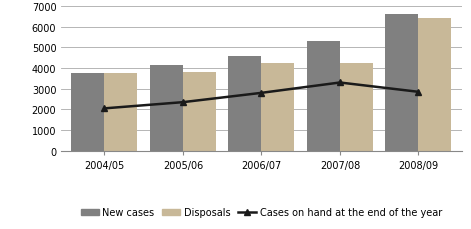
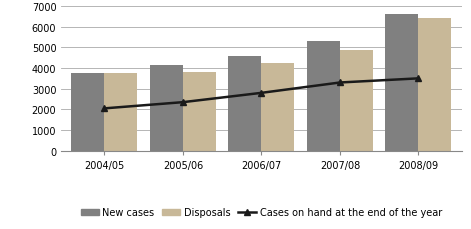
Disposals/2007/08: 4250 -> 4850
Cases on hand at the end of the year/2008/09: 2850 -> 3500
